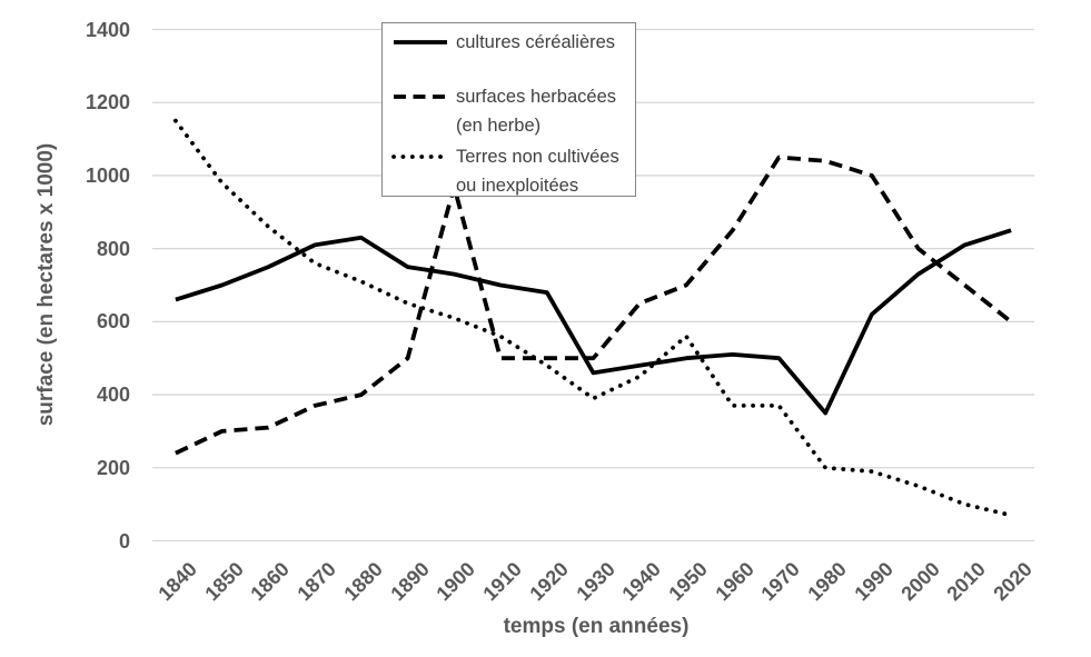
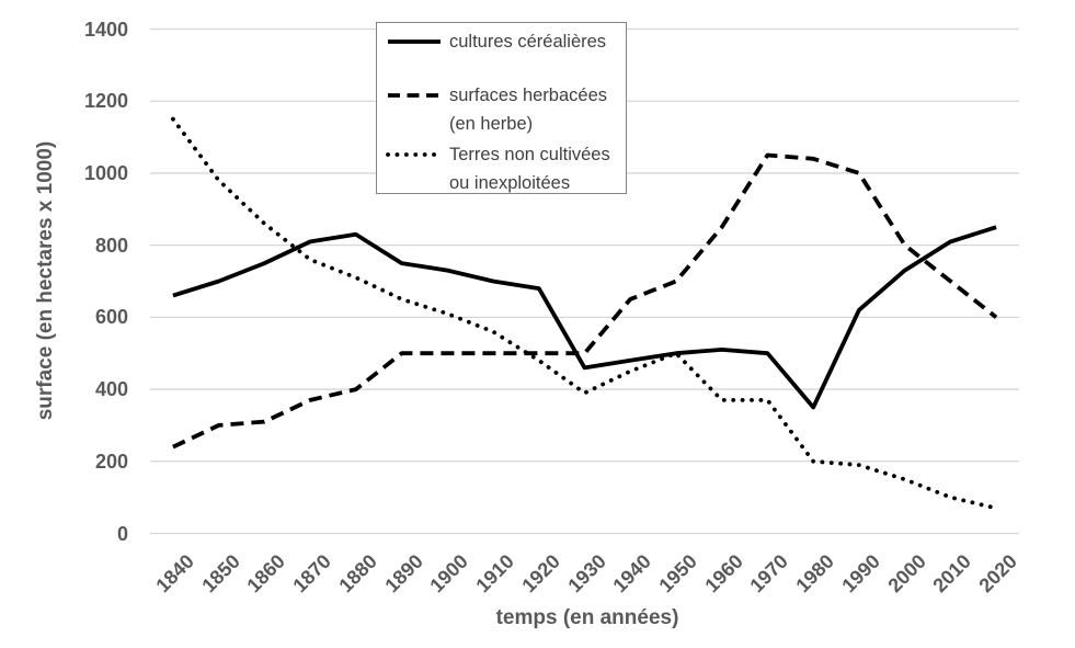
surfaces herbacées (en herbe)/1900: 970 -> 500
Terres non cultivées ou inexploitées/1950: 560 -> 500
